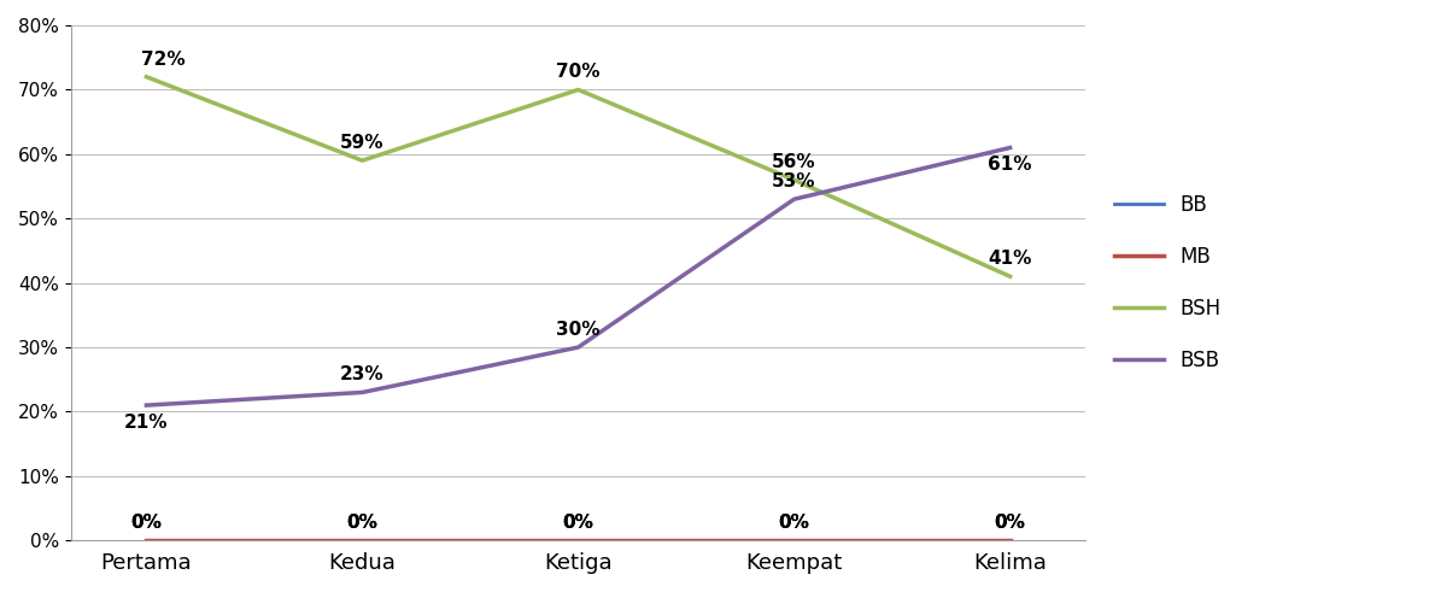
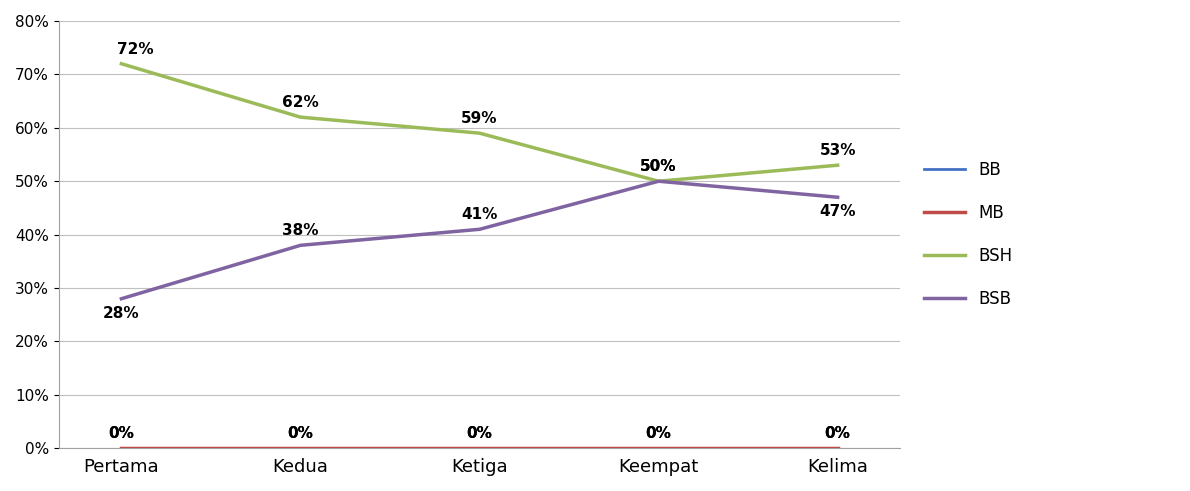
BSB/Pertama: 21% -> 28%
BSH/Kedua: 59% -> 62%
BSB/Kedua: 23% -> 38%
BSH/Ketiga: 70% -> 59%
BSB/Ketiga: 30% -> 41%
BSH/Keempat: 56% -> 50%
BSB/Keempat: 53% -> 50%
BSH/Kelima: 41% -> 53%
BSB/Kelima: 61% -> 47%
